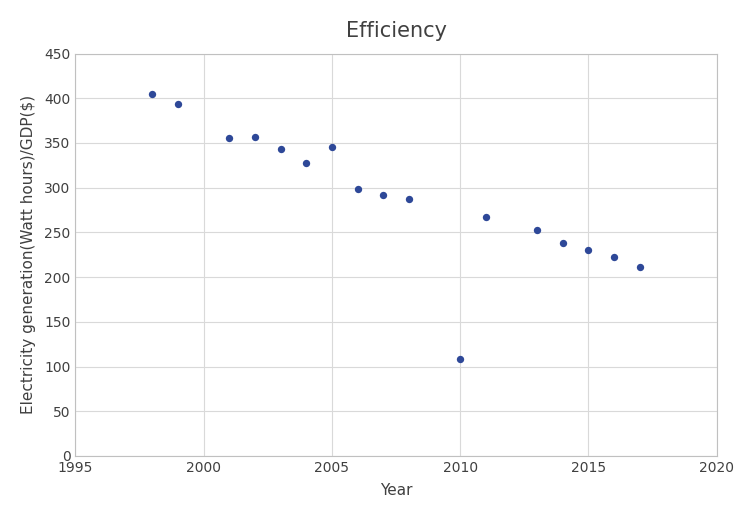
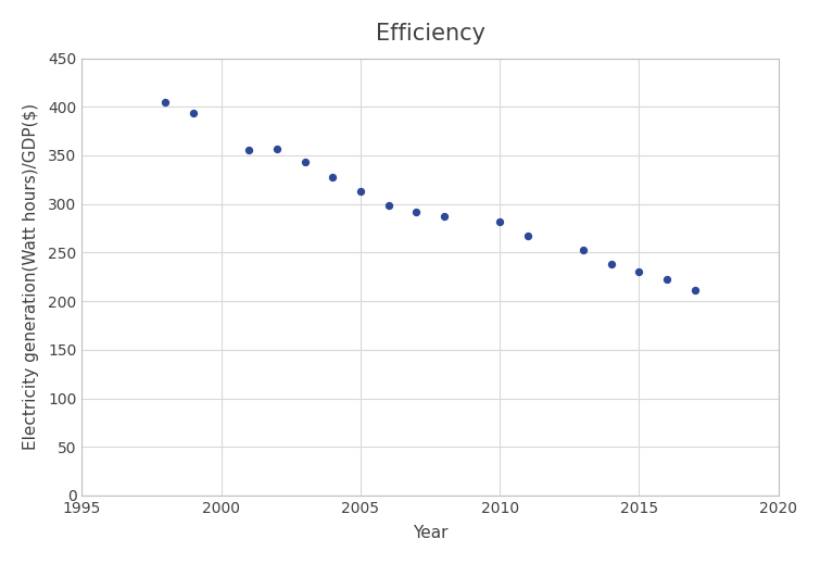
2005: 346 -> 313
2010: 108 -> 282
